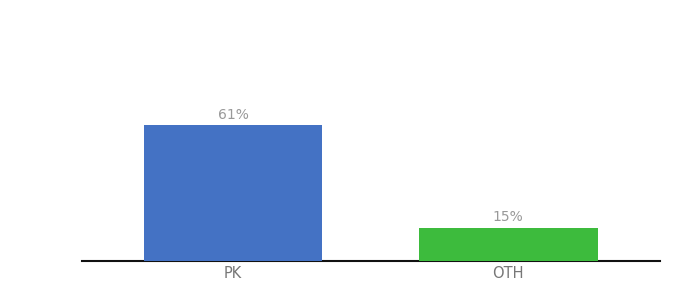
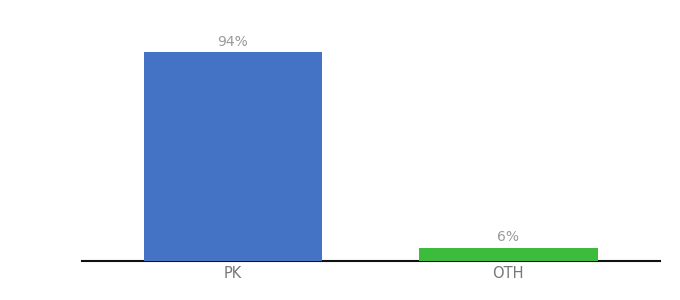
PK: 61% -> 94%
OTH: 15% -> 6%
